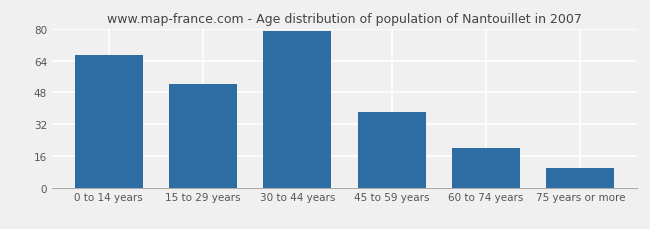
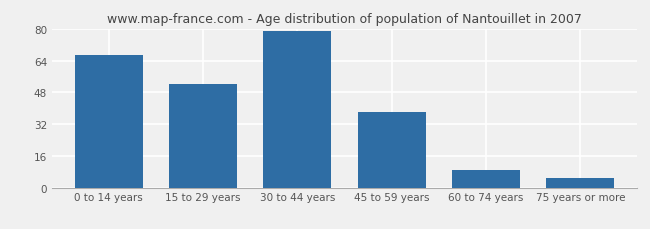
60 to 74 years: 20 -> 9
75 years or more: 10 -> 5
